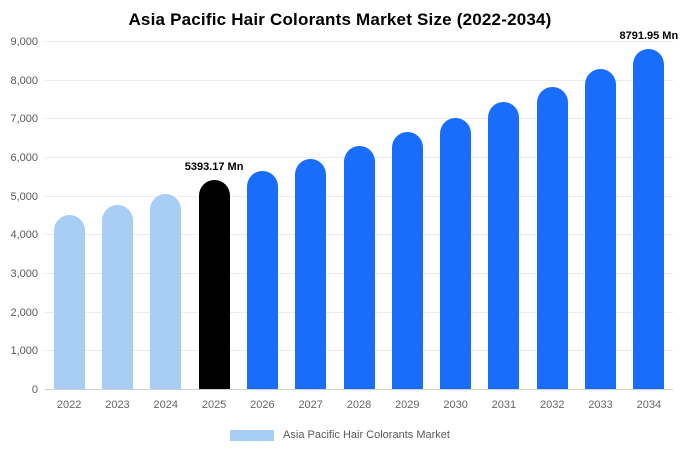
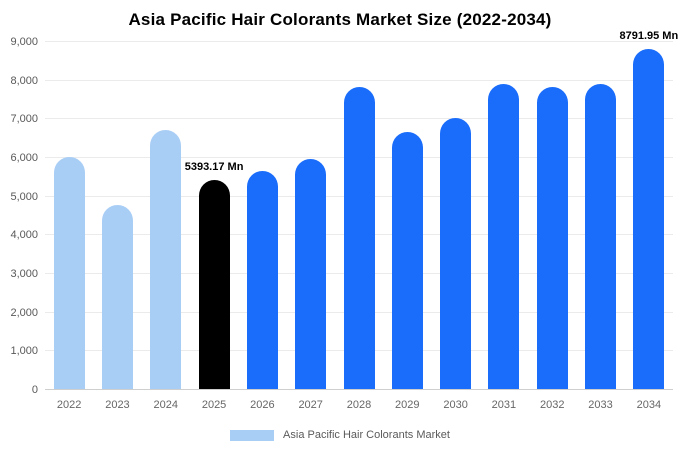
2022: 4500 -> 6000
2024: 5000 -> 6700
2028: 6300 -> 7800
2031: 7400 -> 7900
2033: 8300 -> 7900
